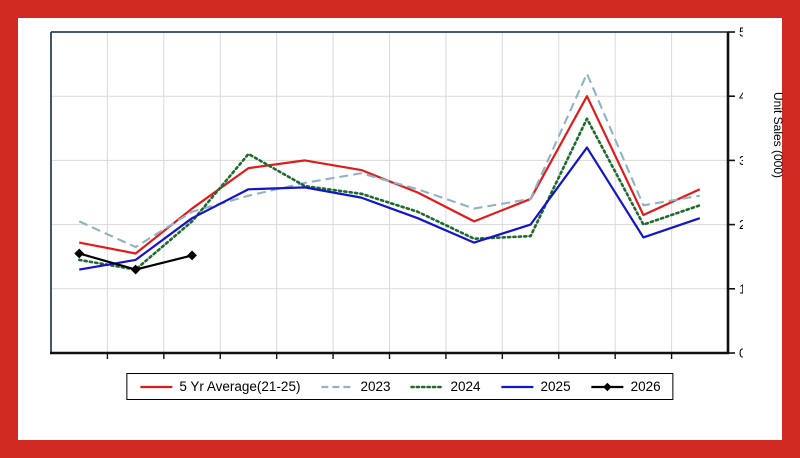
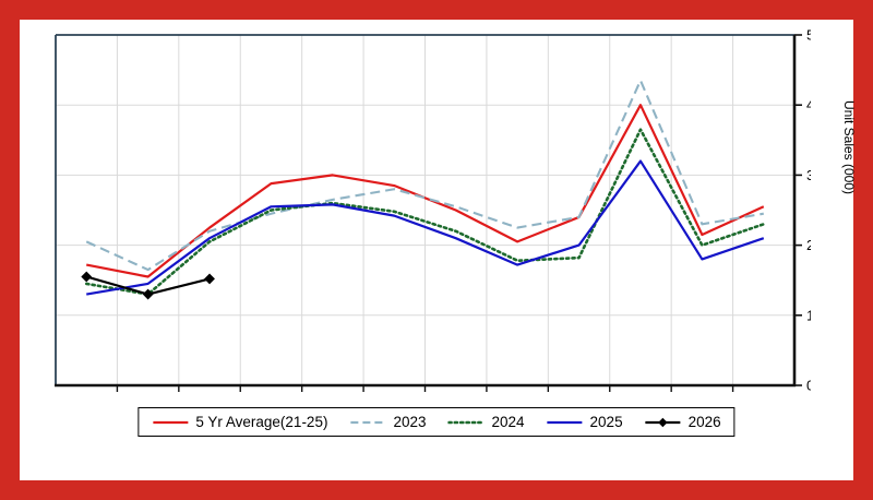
2024/Apr: 3.1 -> 2.5
